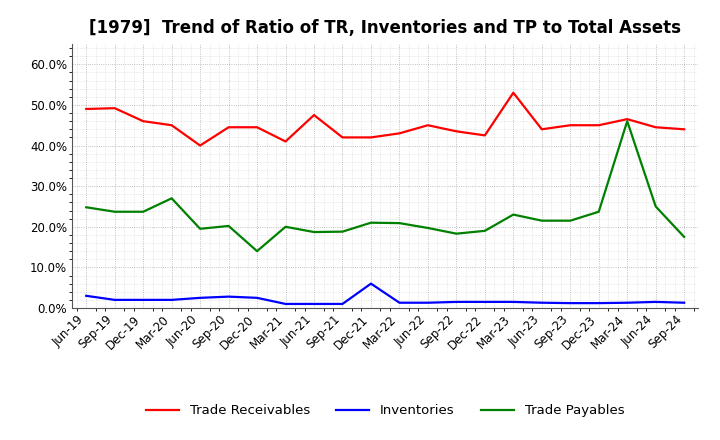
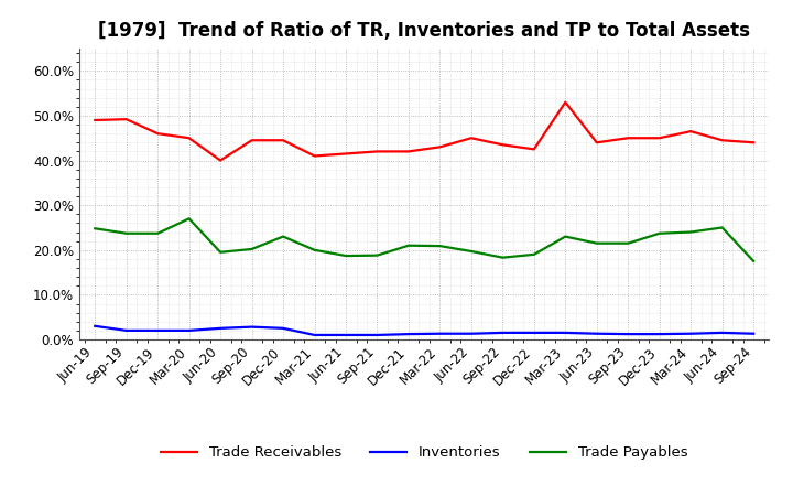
Trade Payables/Dec-20: 14.0% -> 23.0%
Trade Receivables/Jun-21: 47.5% -> 41.5%
Inventories/Dec-21: 6.0% -> 1.2%
Trade Payables/Mar-24: 46.0% -> 24.0%
